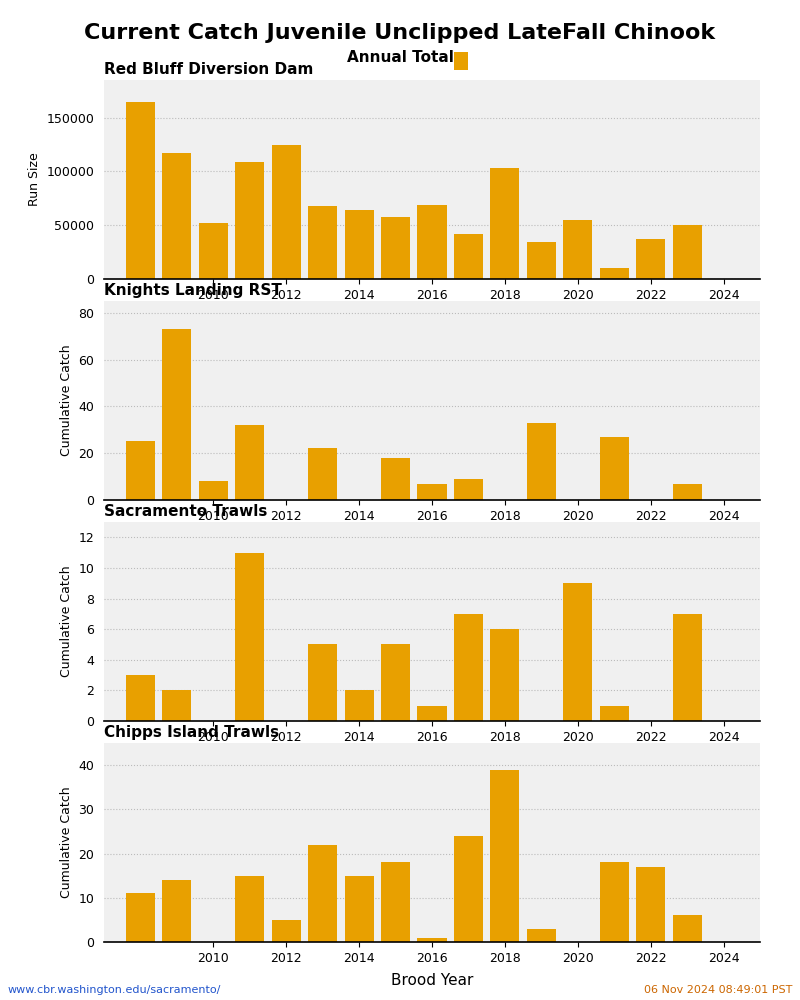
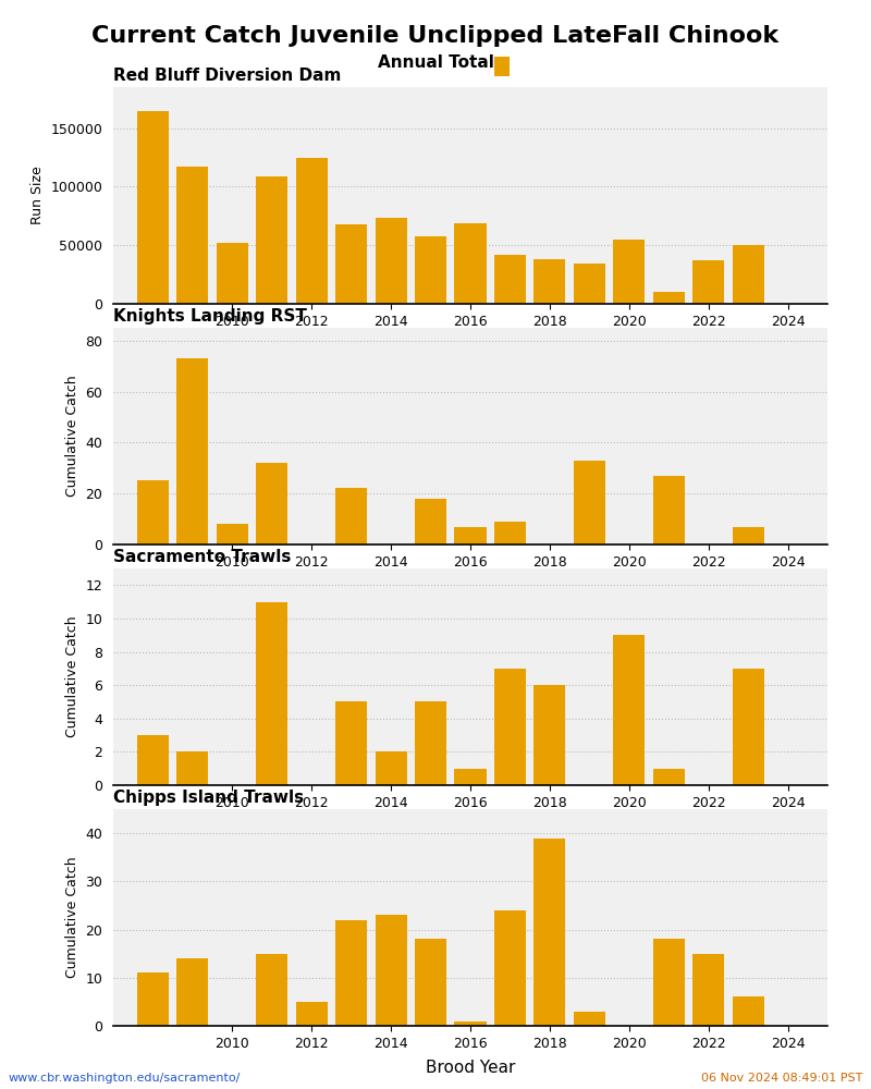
Red Bluff Diversion Dam/2014: 64000 -> 73000
Red Bluff Diversion Dam/2018: 103000 -> 38000
Chipps Island Trawls/2014: 15 -> 23
Chipps Island Trawls/2022: 17 -> 15
